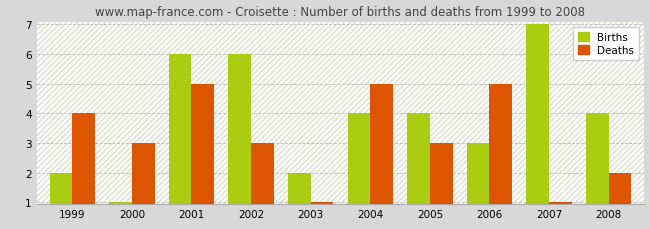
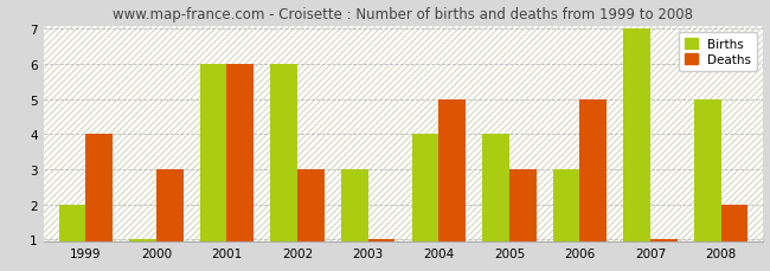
Deaths/2001: 5 -> 6
Births/2003: 2 -> 3
Births/2008: 4 -> 5
